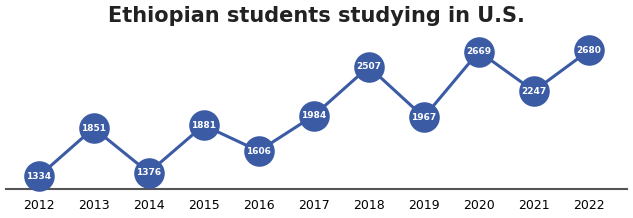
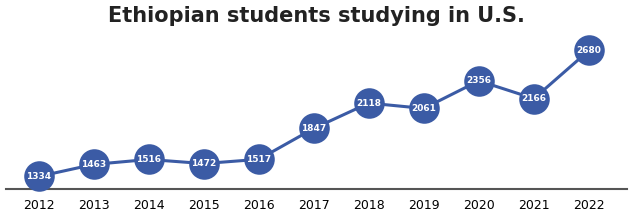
2013: 1851 -> 1463
2014: 1376 -> 1516
2015: 1881 -> 1472
2016: 1606 -> 1517
2017: 1984 -> 1847
2018: 2507 -> 2118
2019: 1967 -> 2061
2020: 2669 -> 2356
2021: 2247 -> 2166
